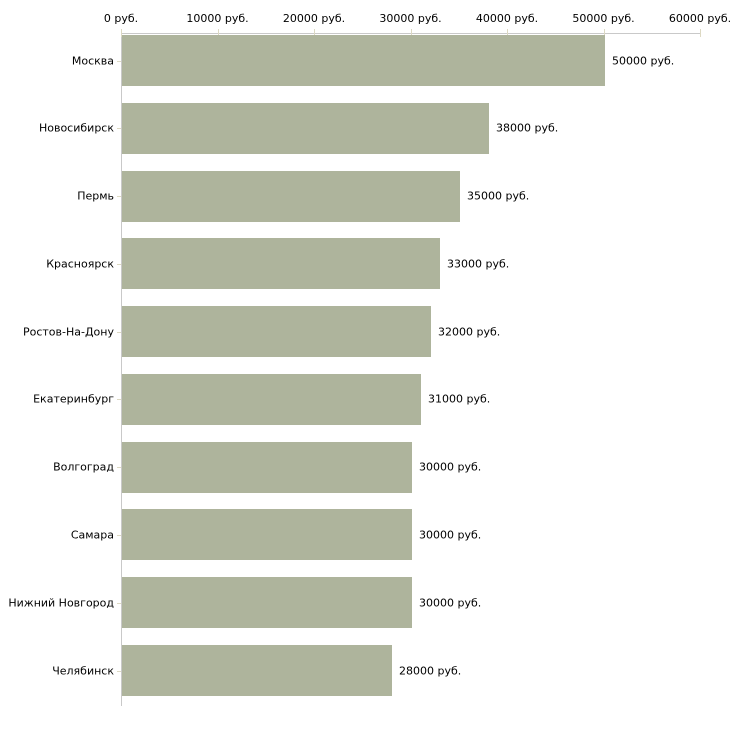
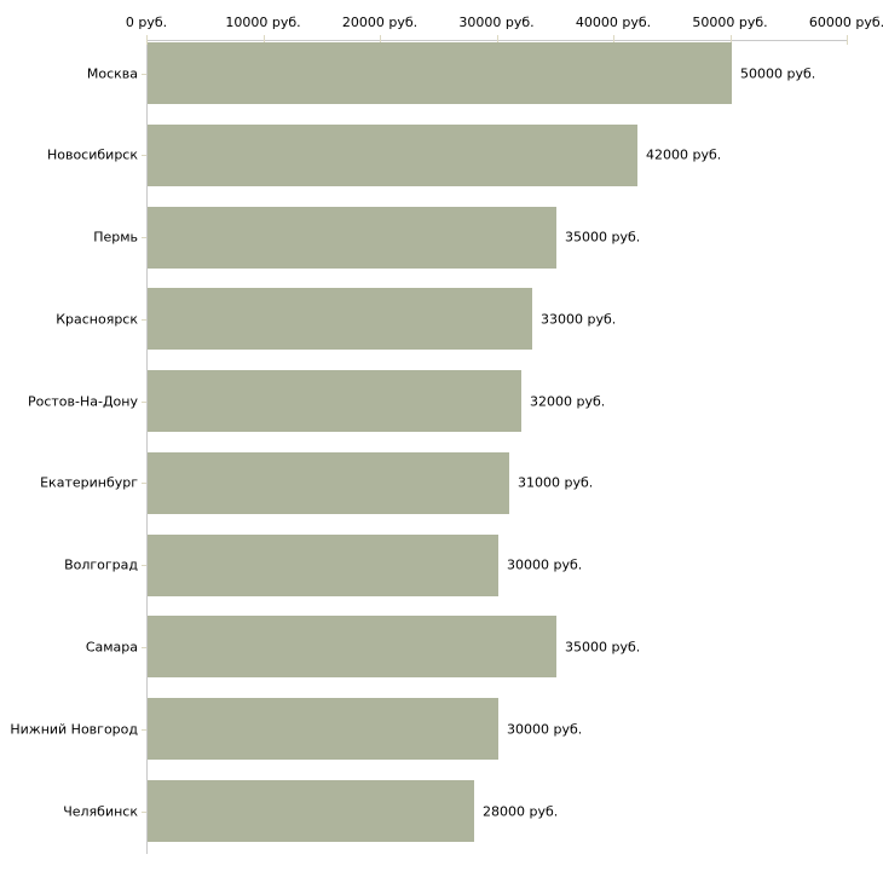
Новосибирск: 38000 -> 42000
Самара: 30000 -> 35000
